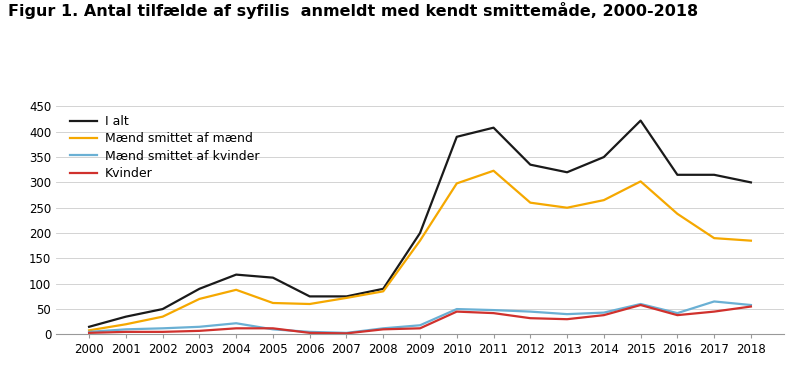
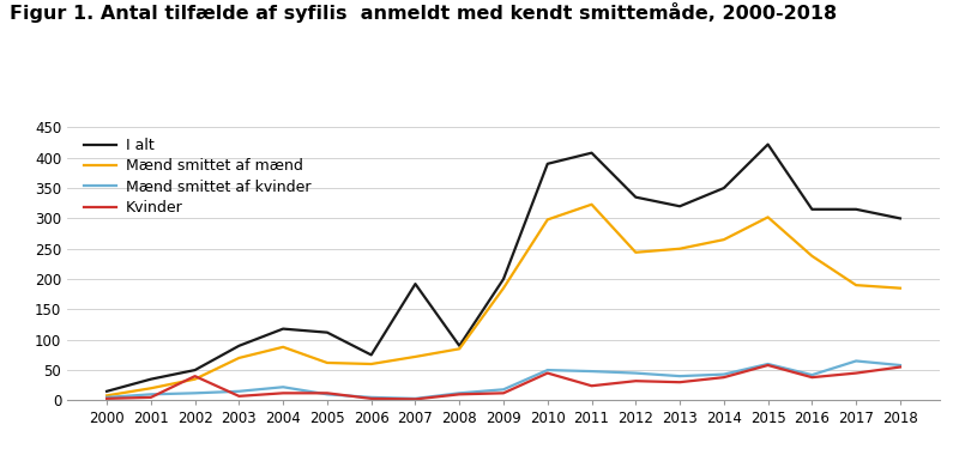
Kvinder/2002: 5 -> 40
I alt/2007: 75 -> 192
Kvinder/2011: 42 -> 24
Mænd smittet af mænd/2012: 260 -> 244
